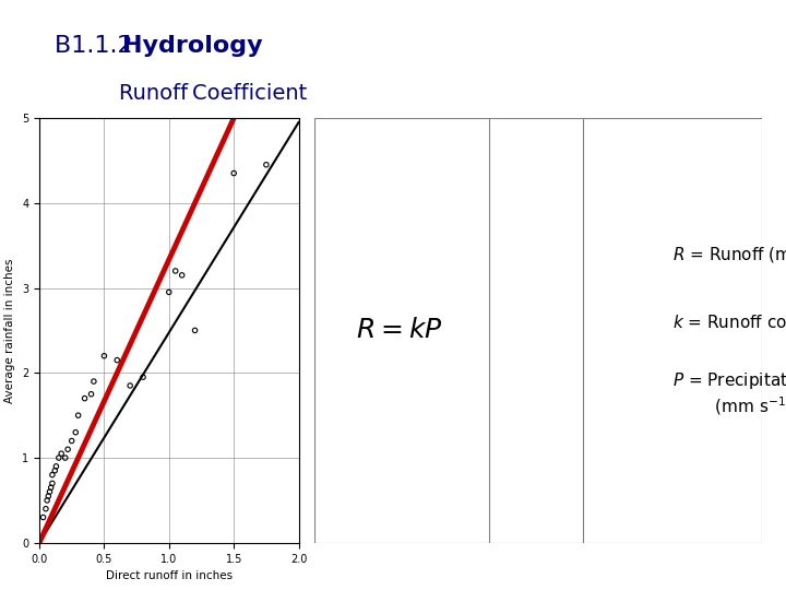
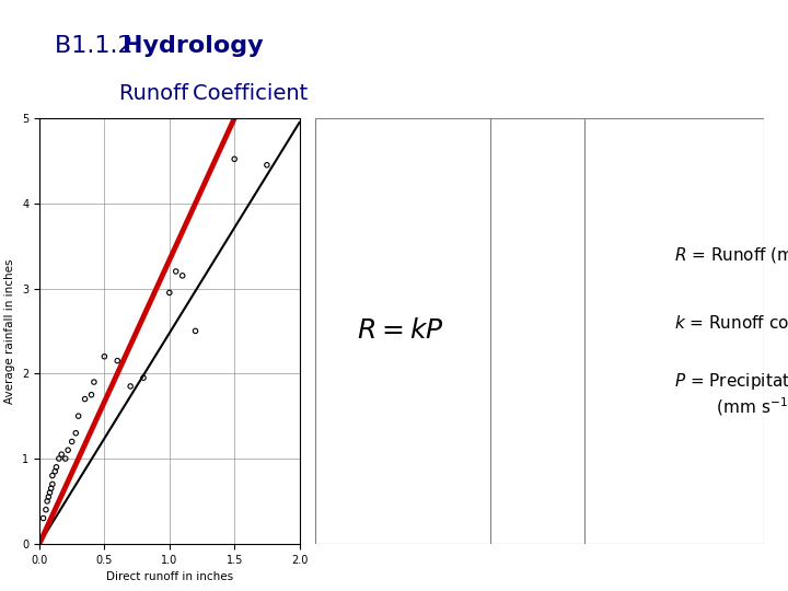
1.5: 4.35 -> 4.52
